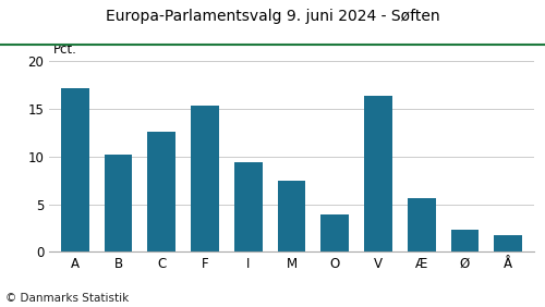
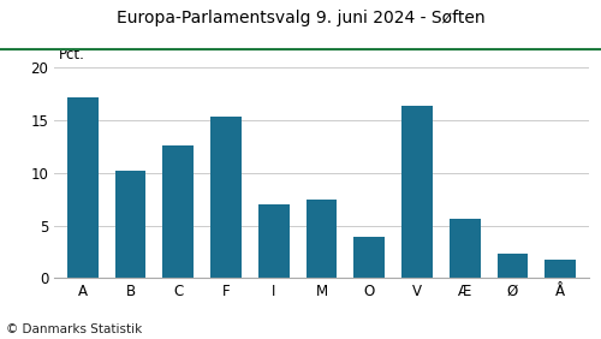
I: 9.4 -> 7.0
